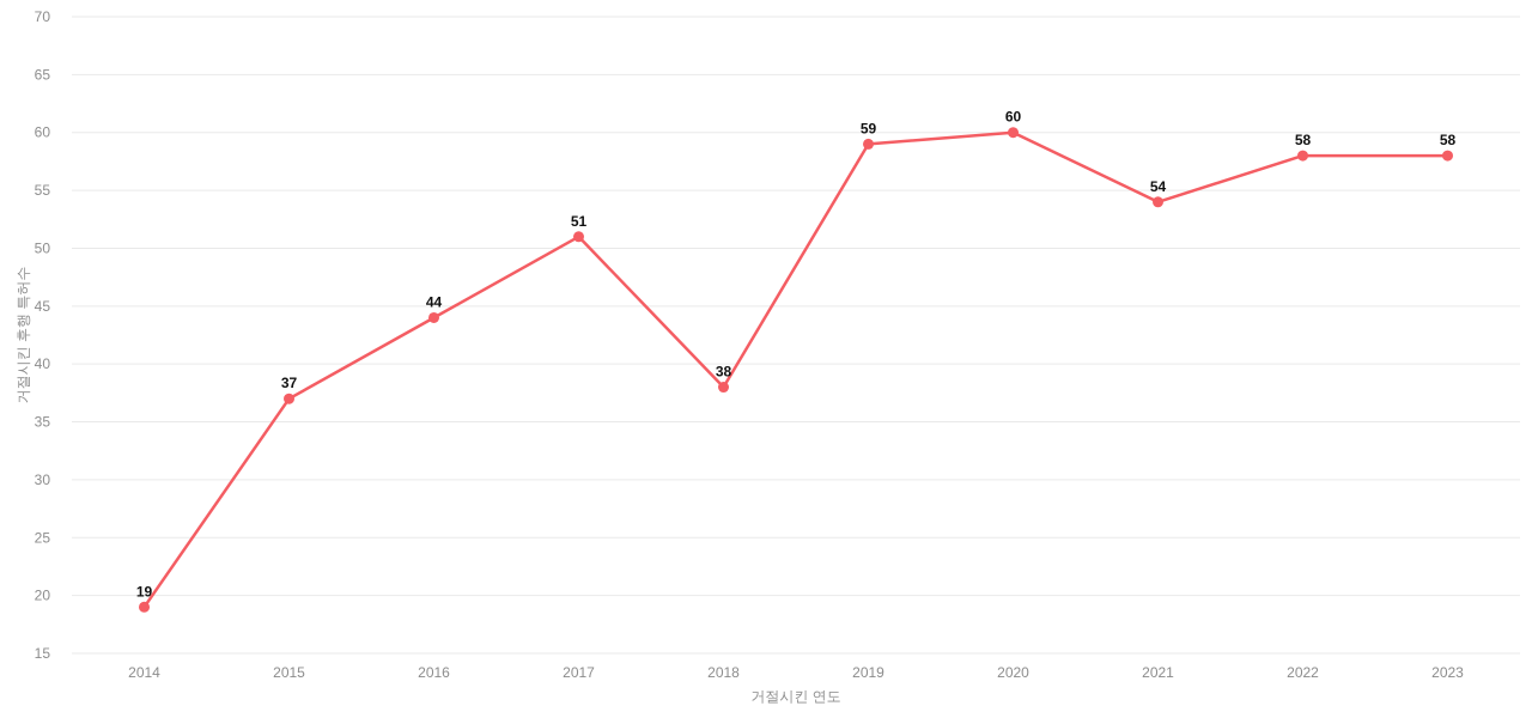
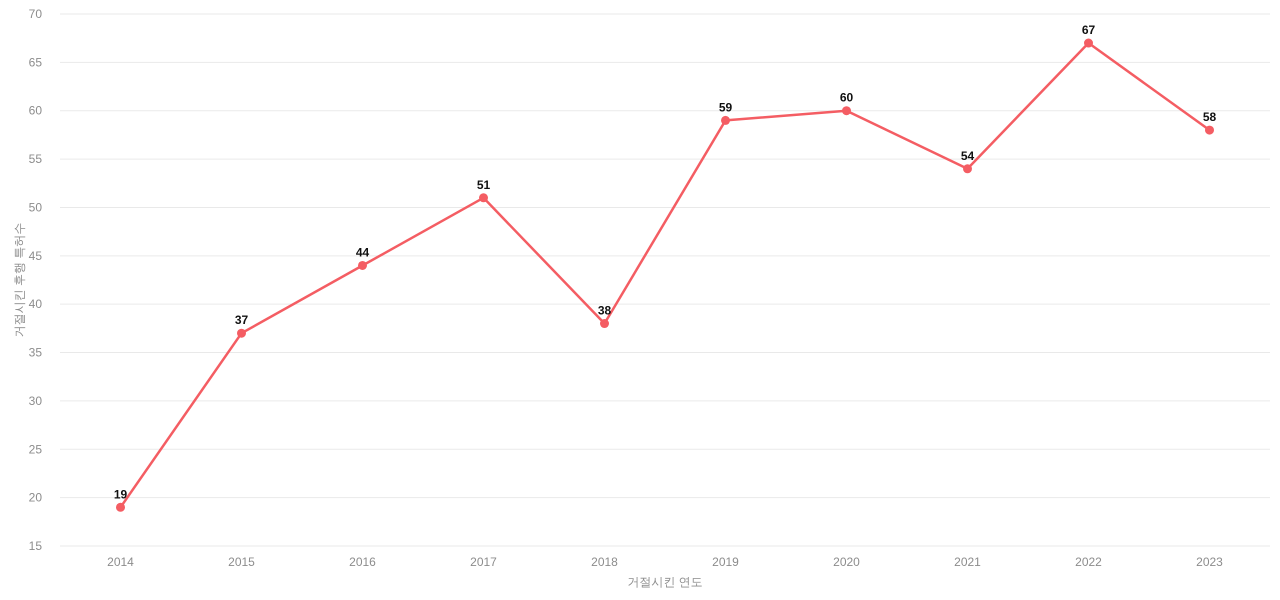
2022: 58 -> 67
